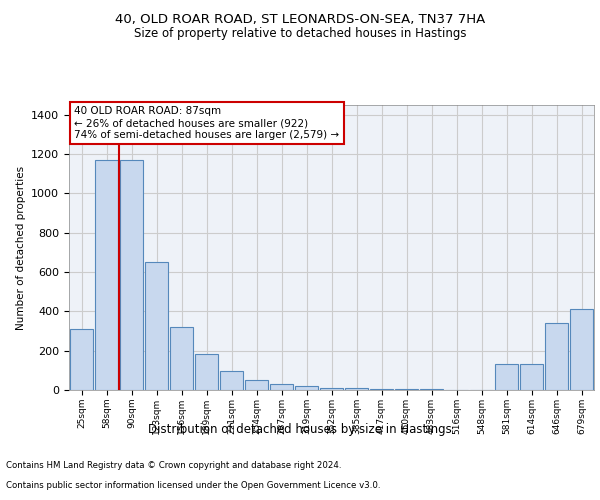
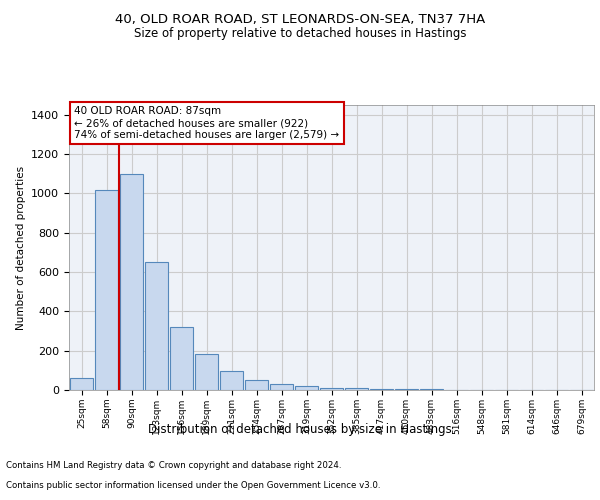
25sqm: 310 -> 60
58sqm: 1170 -> 1020
90sqm: 1170 -> 1100
581sqm: 130 -> 0
614sqm: 130 -> 0
646sqm: 340 -> 0
679sqm: 410 -> 0
